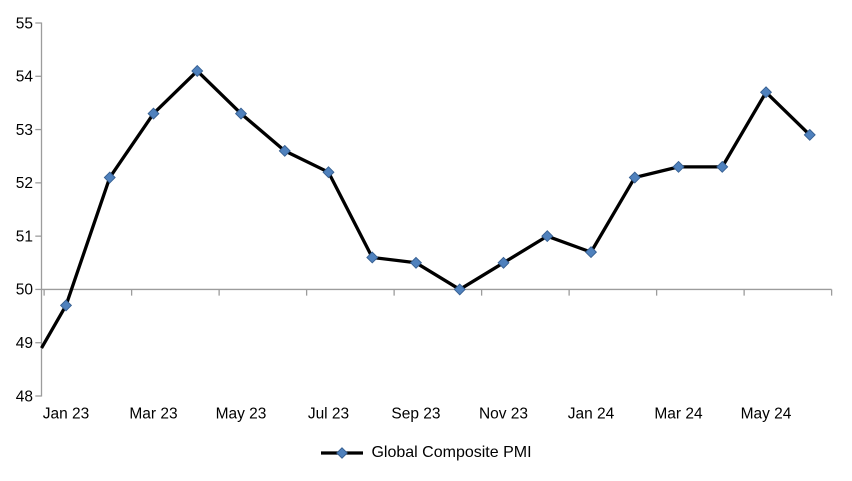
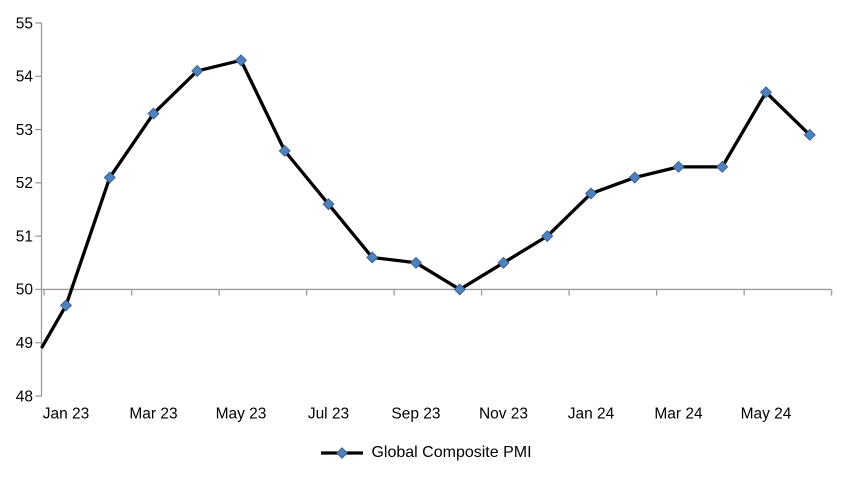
May 23: 53.3 -> 54.3
Jul 23: 52.2 -> 51.6
Jan 24: 50.7 -> 51.8
